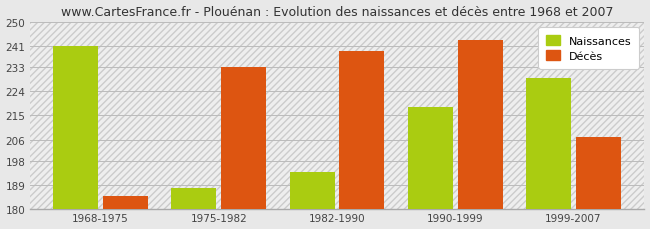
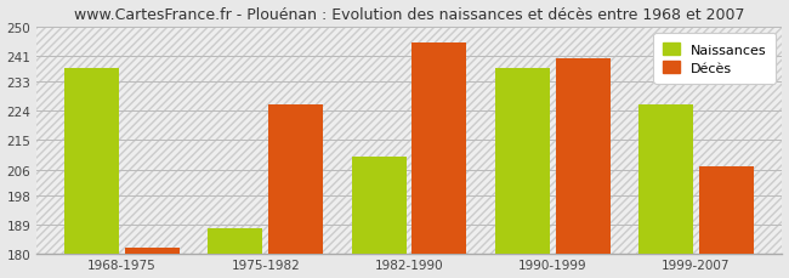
Naissances/1968-1975: 241 -> 237
Décès/1968-1975: 185 -> 182
Décès/1975-1982: 233 -> 226
Naissances/1982-1990: 194 -> 210
Décès/1982-1990: 239 -> 245
Naissances/1990-1999: 218 -> 237
Décès/1990-1999: 243 -> 240
Naissances/1999-2007: 229 -> 226
